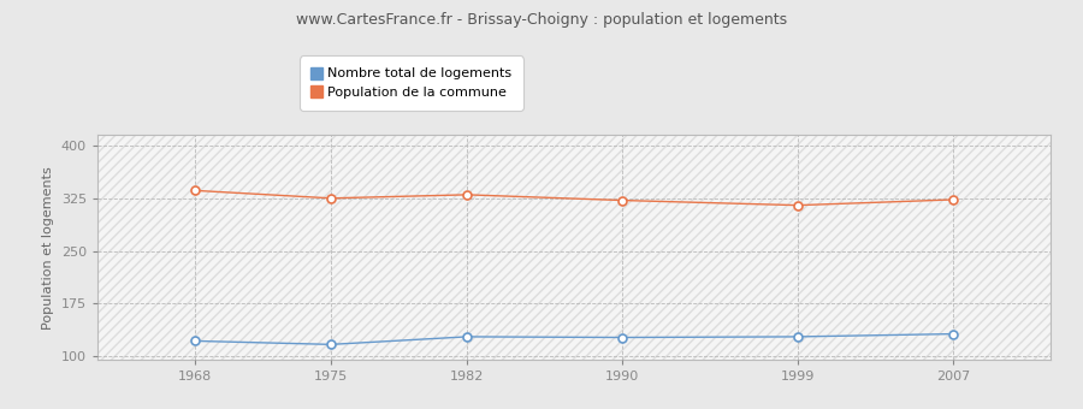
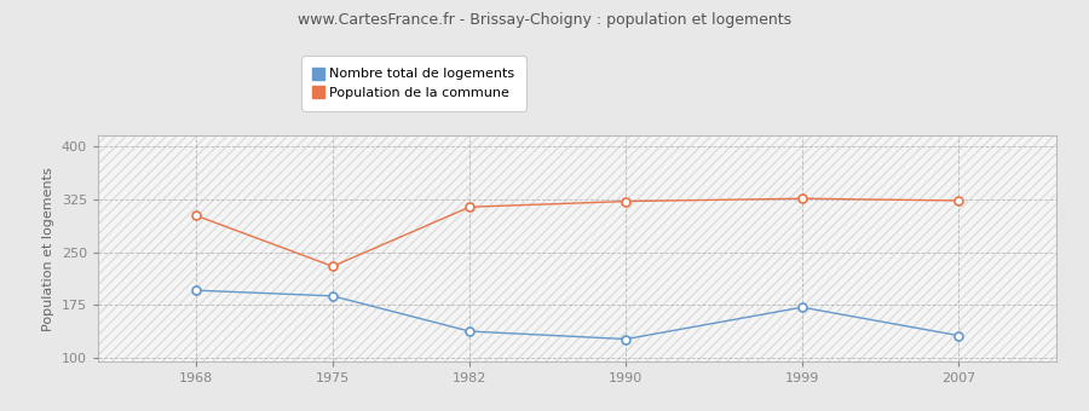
Nombre total de logements/1968: 122 -> 196
Population de la commune/1968: 336 -> 302
Nombre total de logements/1975: 117 -> 188
Population de la commune/1975: 325 -> 230
Nombre total de logements/1982: 128 -> 138
Population de la commune/1982: 330 -> 314
Nombre total de logements/1999: 128 -> 172
Population de la commune/1999: 315 -> 326
